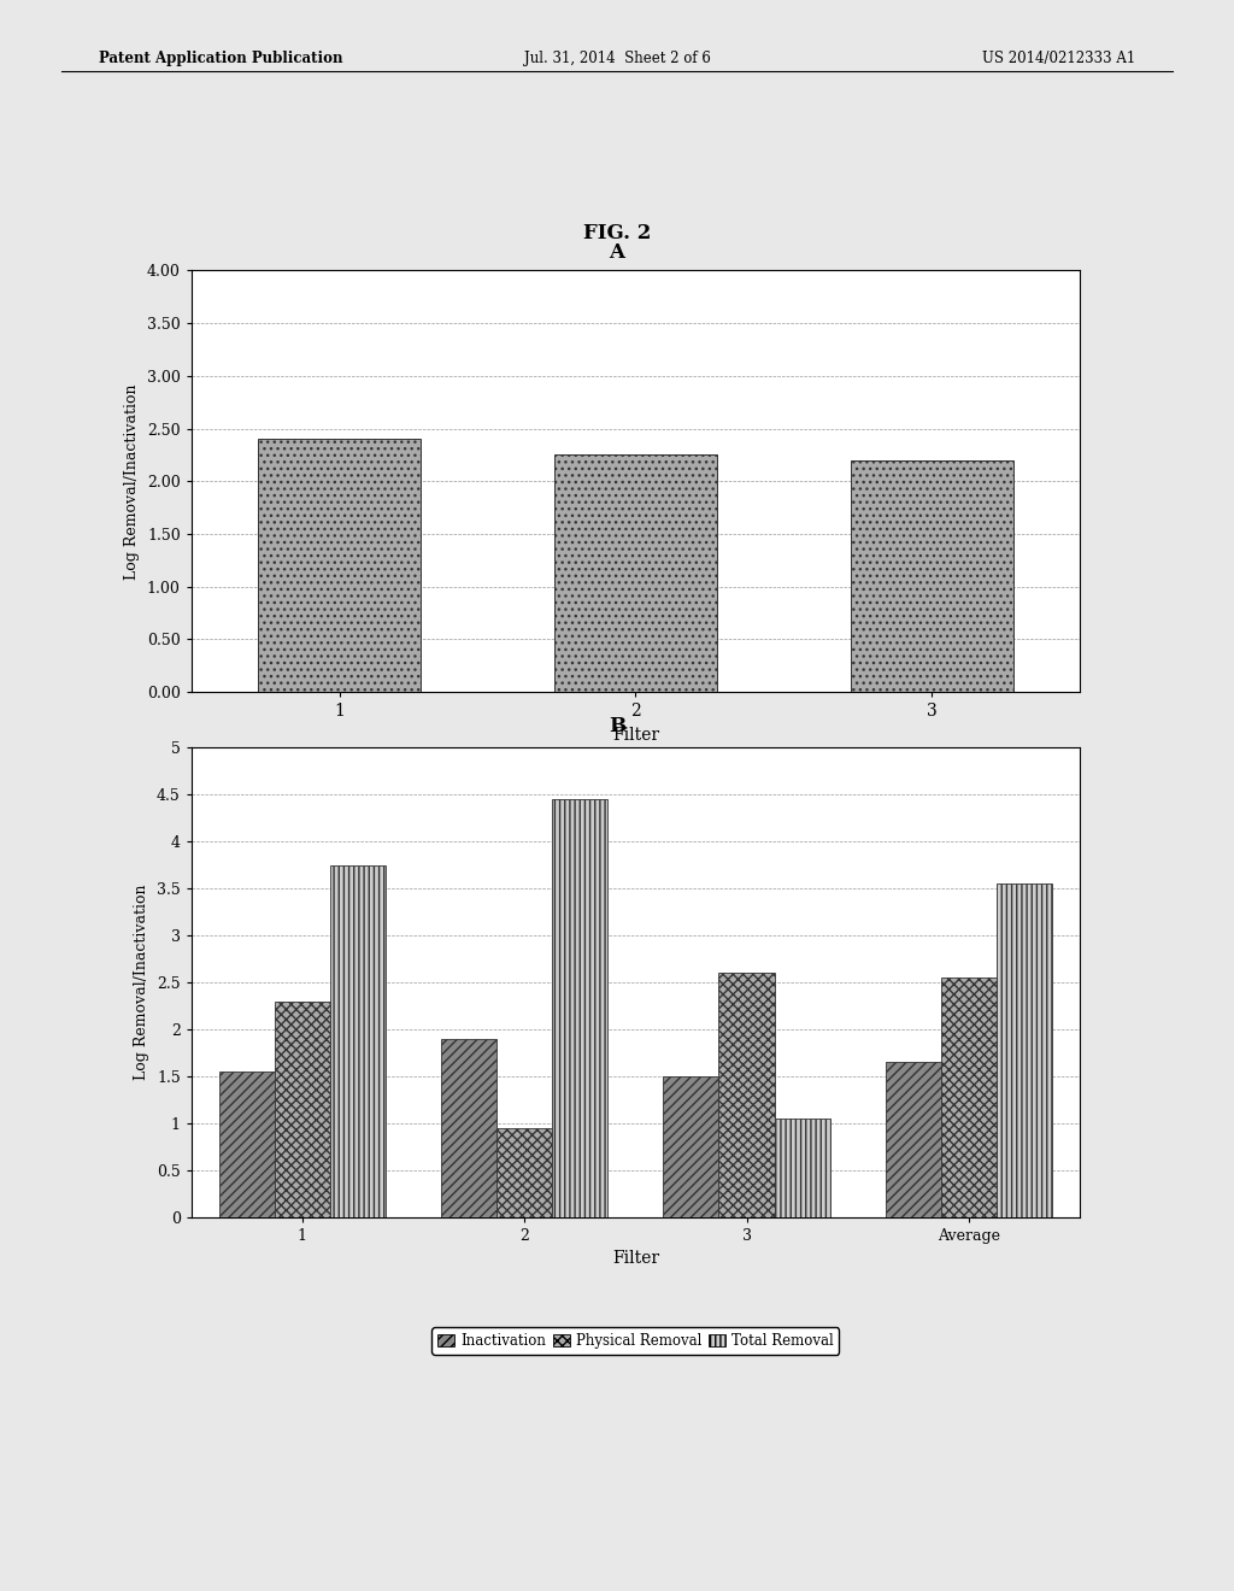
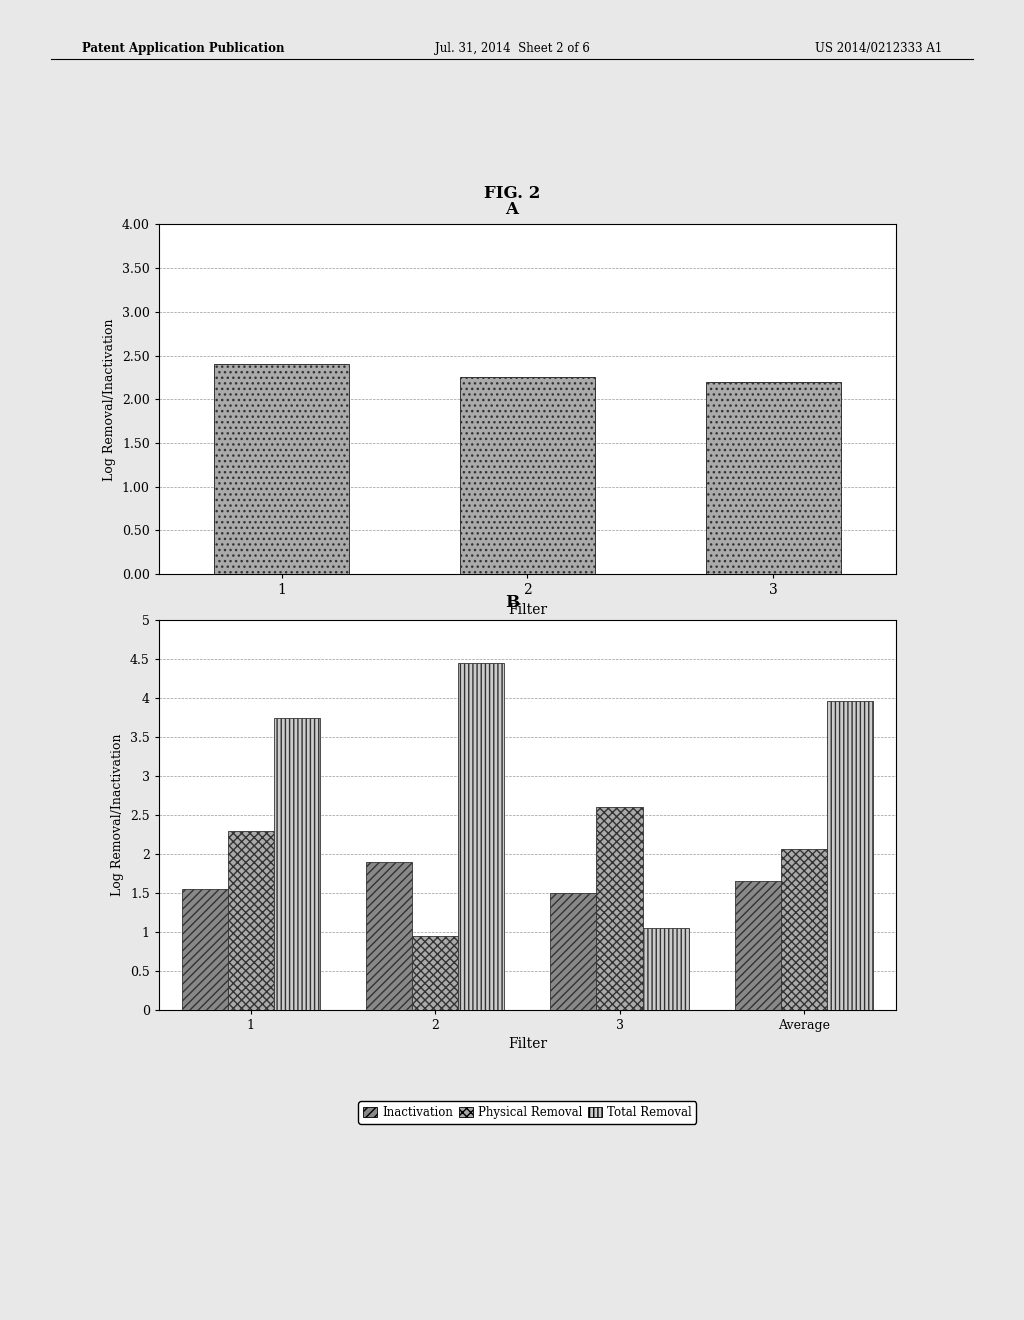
Physical Removal/Average: 2.55 -> 2.06
Total Removal/Average: 3.55 -> 3.96
